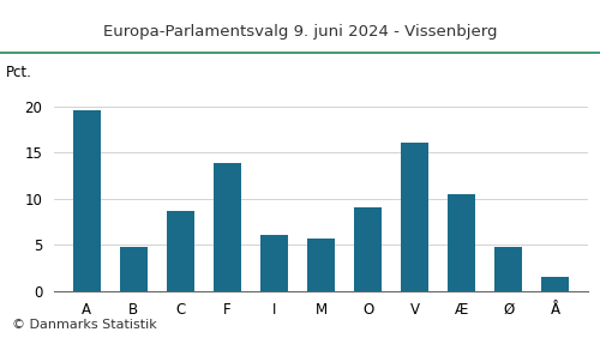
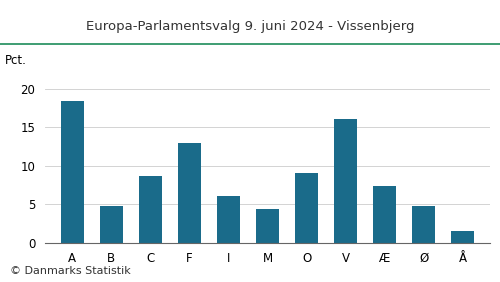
A: 19.6 -> 18.4
F: 13.9 -> 13.0
M: 5.6 -> 4.4
Æ: 10.5 -> 7.4
